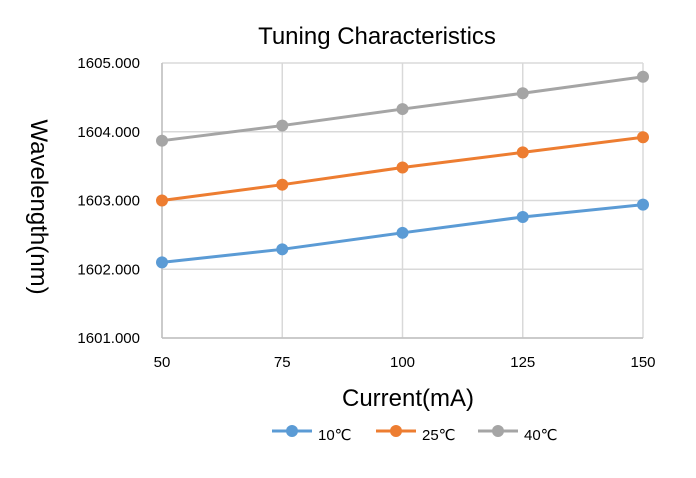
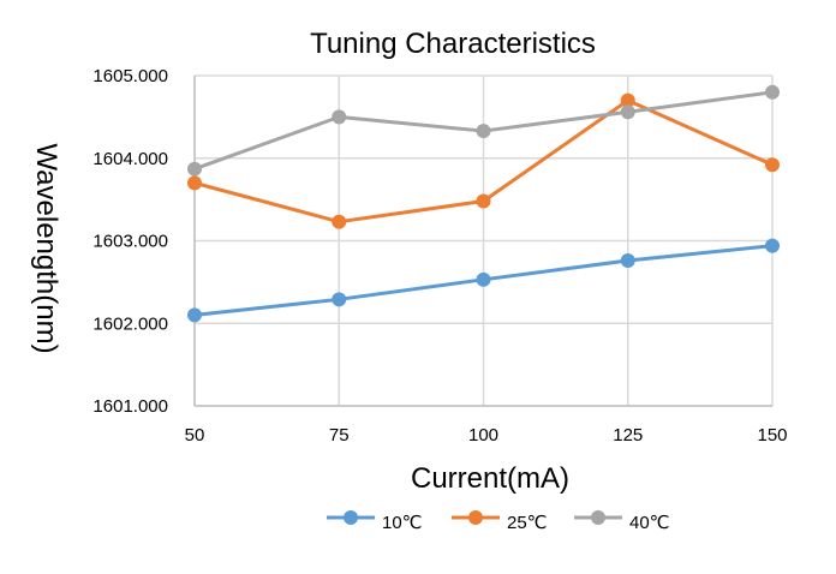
25℃/50: 1603.0 -> 1603.7
40℃/75: 1604.1 -> 1604.5
25℃/125: 1603.7 -> 1604.7
